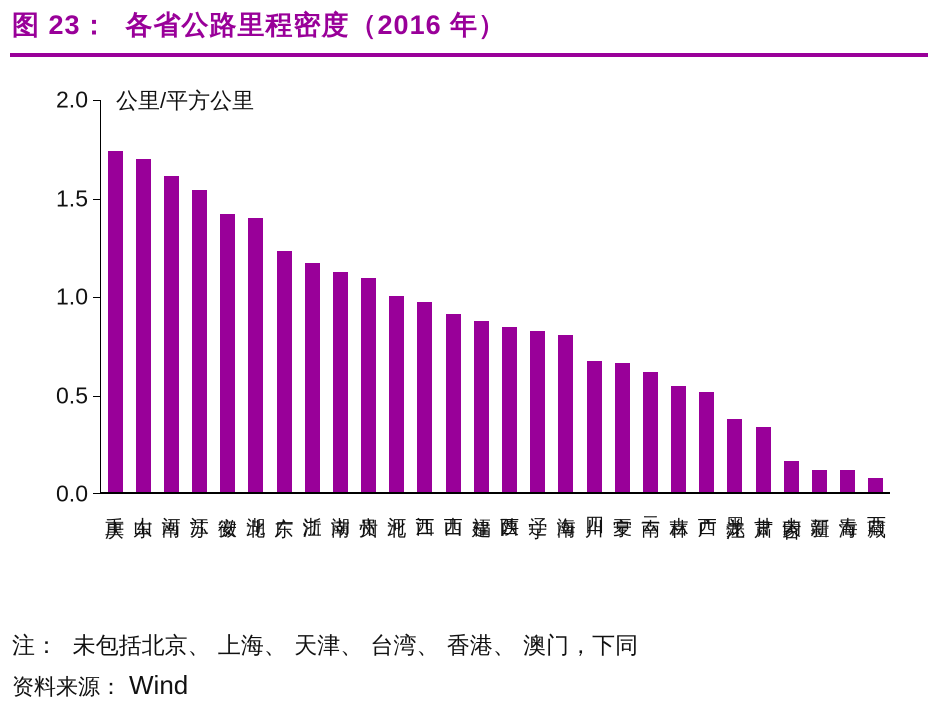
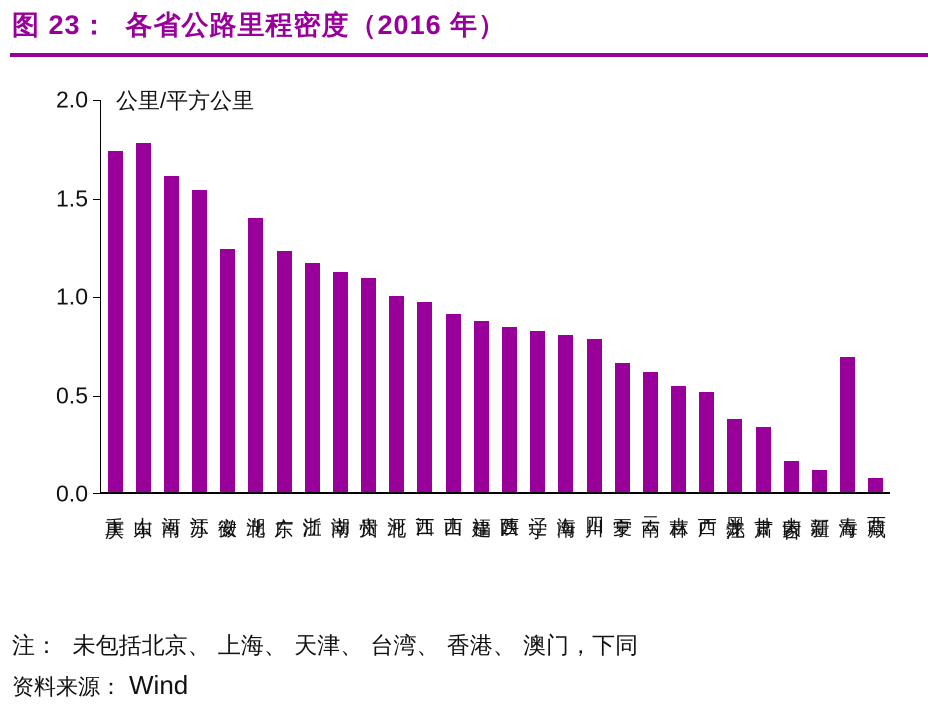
山东: 1.70 -> 1.78
安徽: 1.42 -> 1.24
四川: 0.67 -> 0.78
青海: 0.11 -> 0.69
